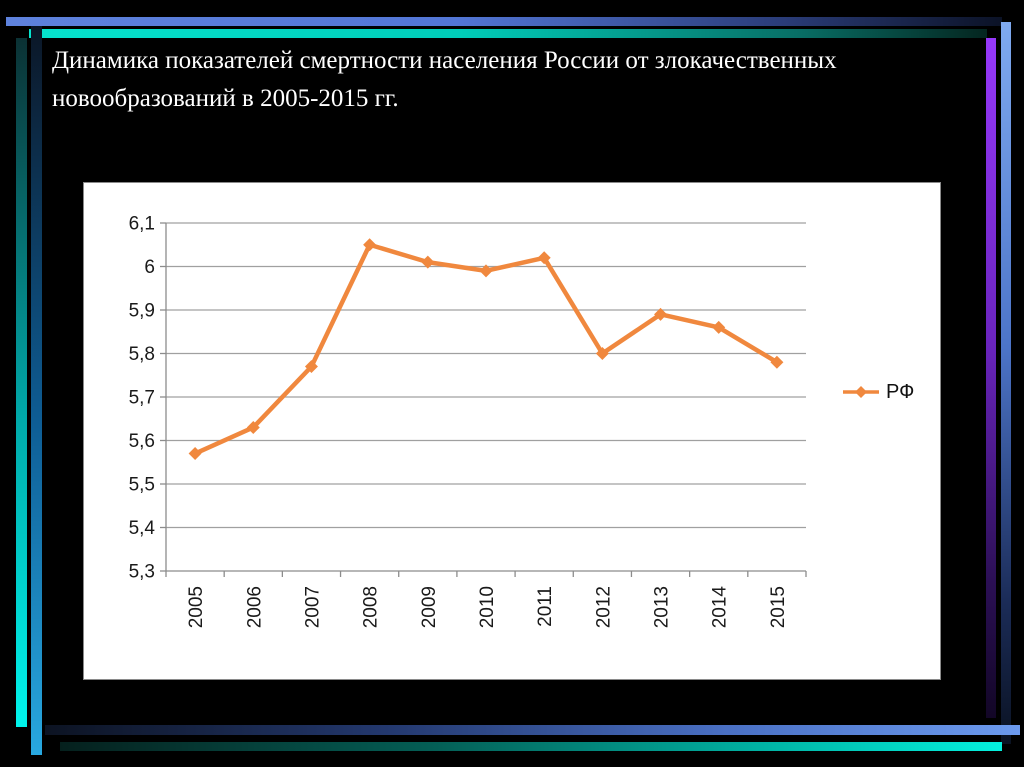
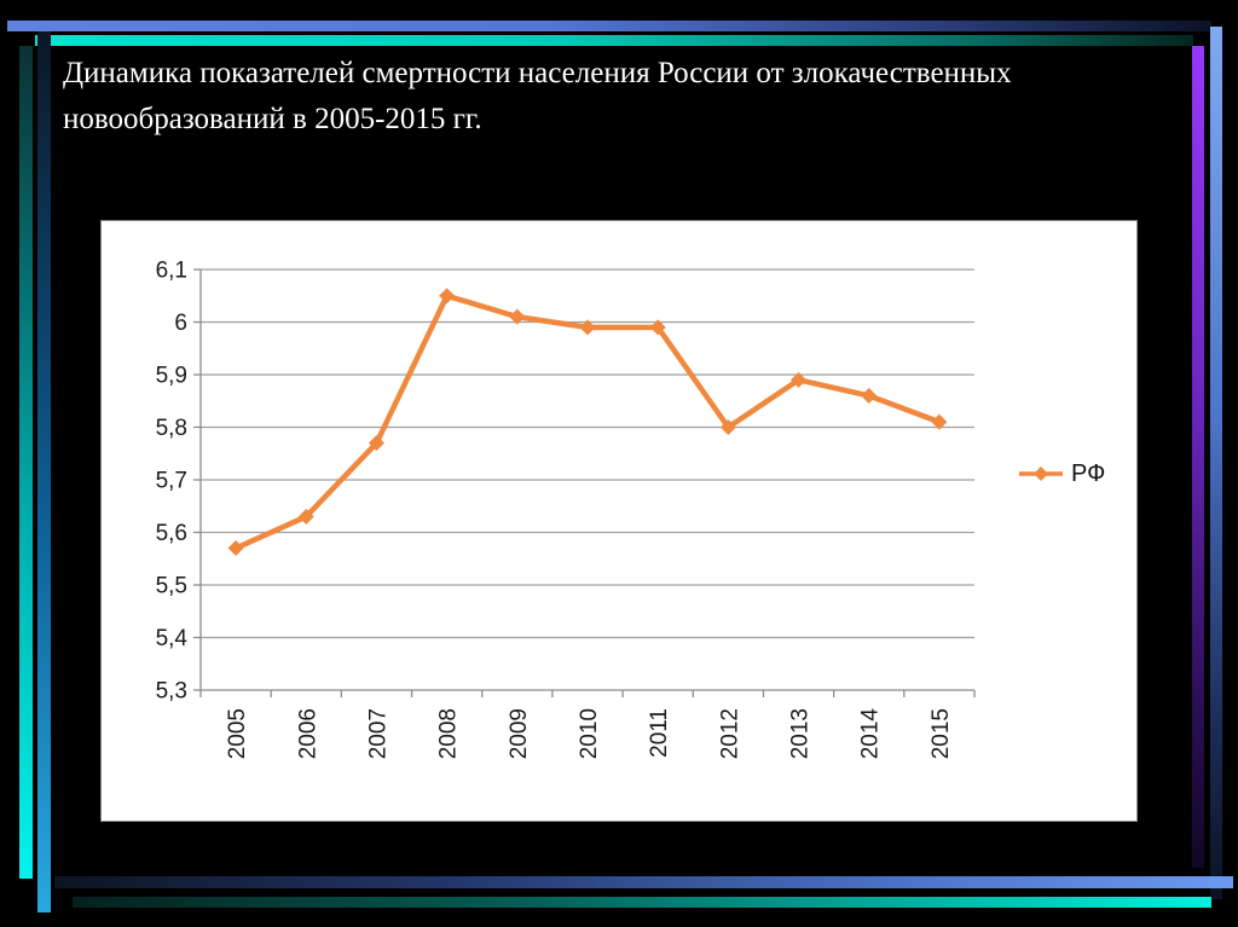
2011: 6,02 -> 5,99
2015: 5,78 -> 5,81
